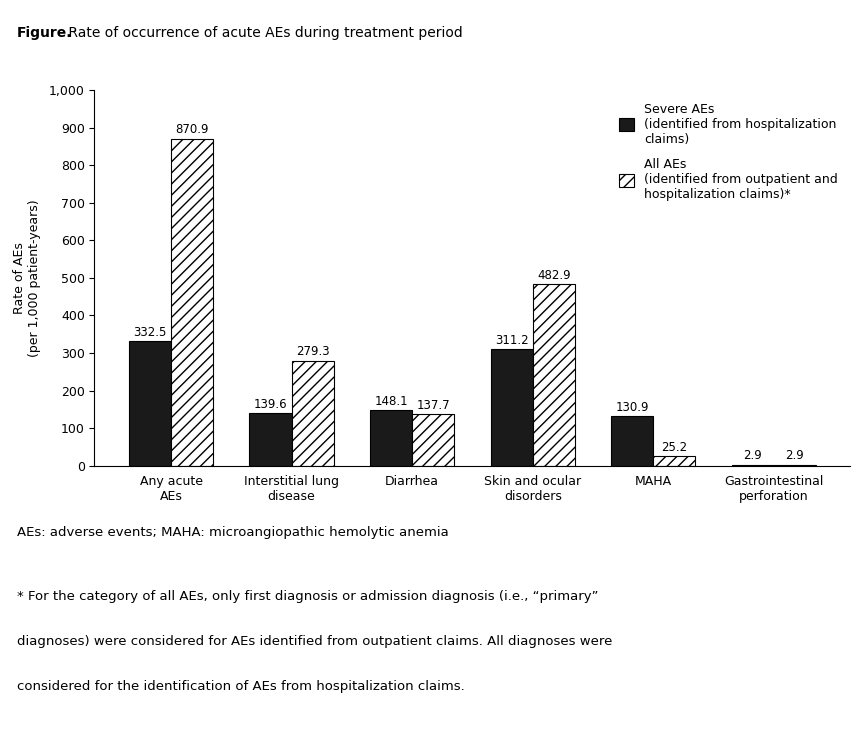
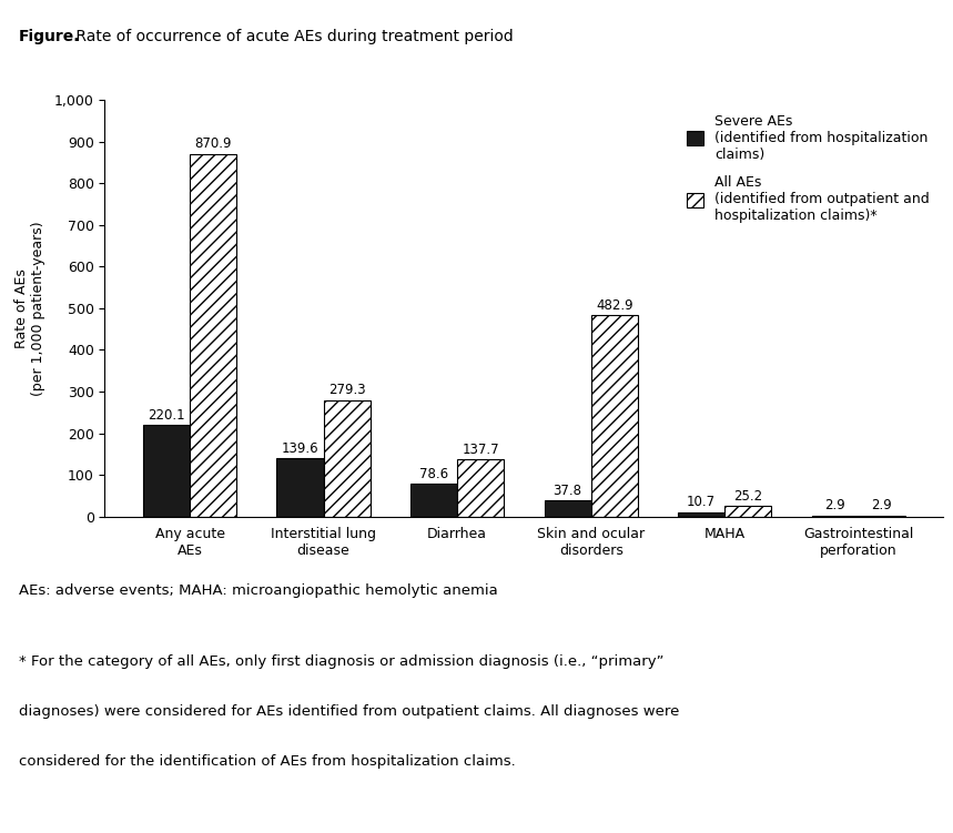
Severe AEs (identified from hospitalization claims)/Any acute AEs: 332.5 -> 220.1
Severe AEs (identified from hospitalization claims)/Diarrhea: 148.1 -> 78.6
Severe AEs (identified from hospitalization claims)/Skin and ocular disorders: 311.2 -> 37.8
Severe AEs (identified from hospitalization claims)/MAHA: 130.9 -> 10.7
